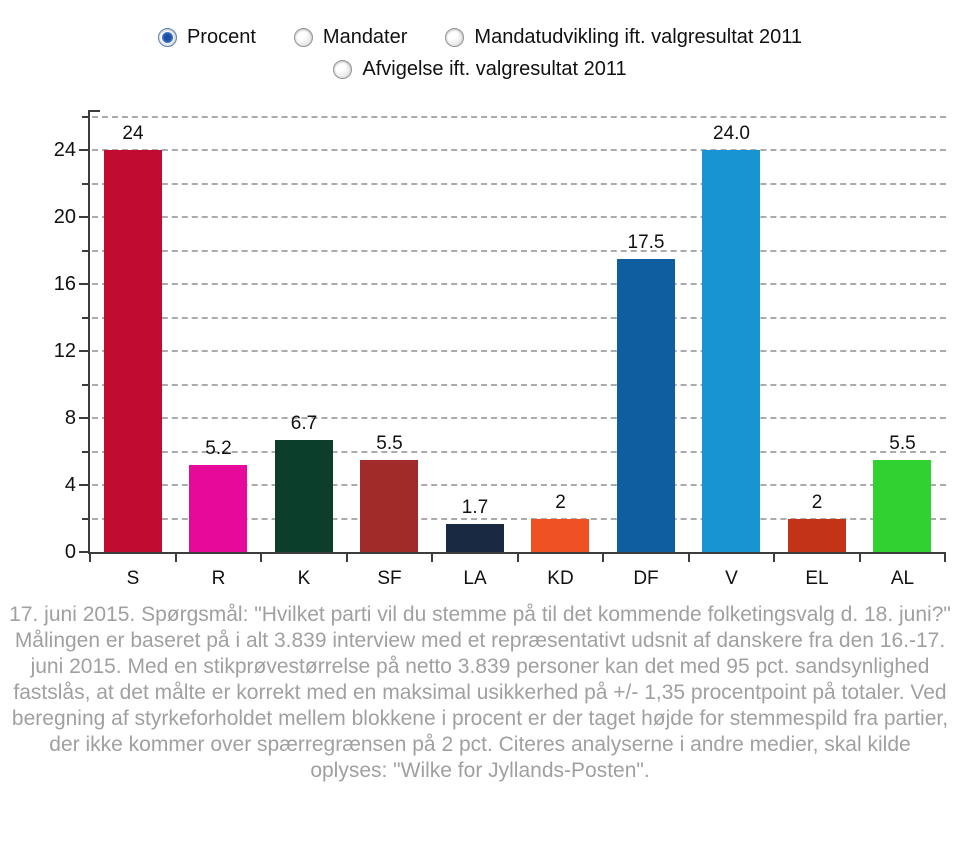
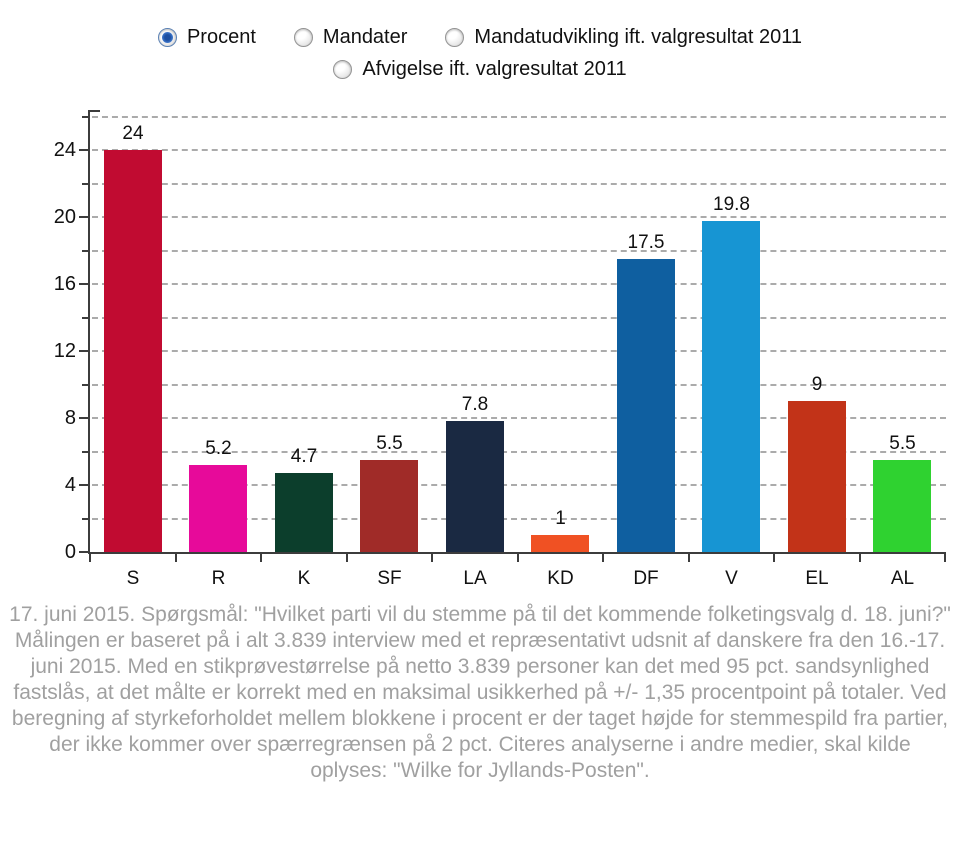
K: 6.7 -> 4.7
LA: 1.7 -> 7.8
KD: 2 -> 1
V: 24.0 -> 19.8
EL: 2 -> 9
